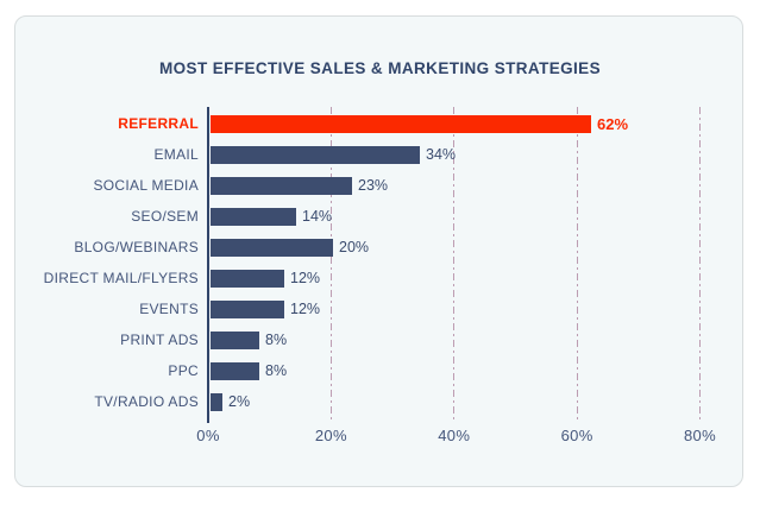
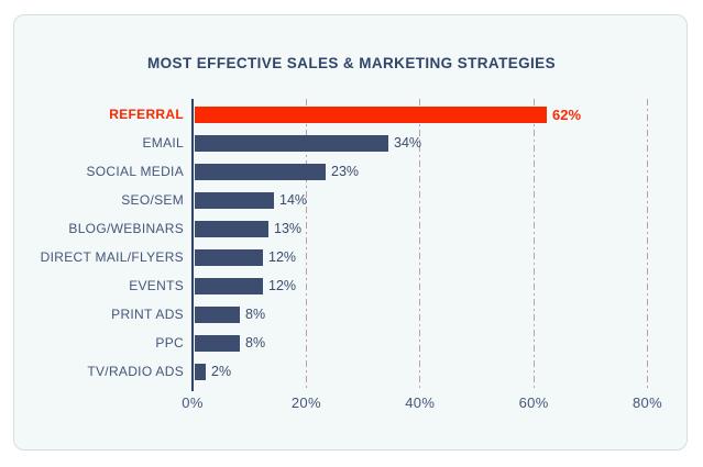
BLOG/WEBINARS: 20% -> 13%
